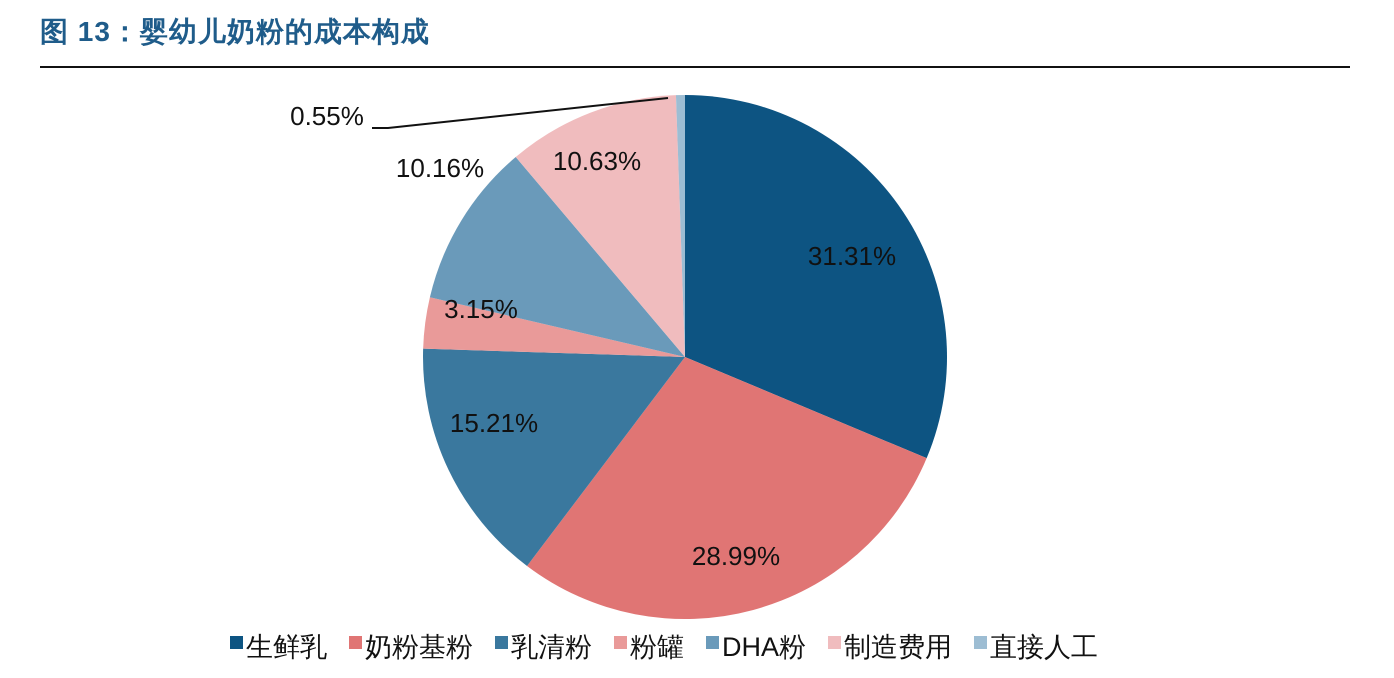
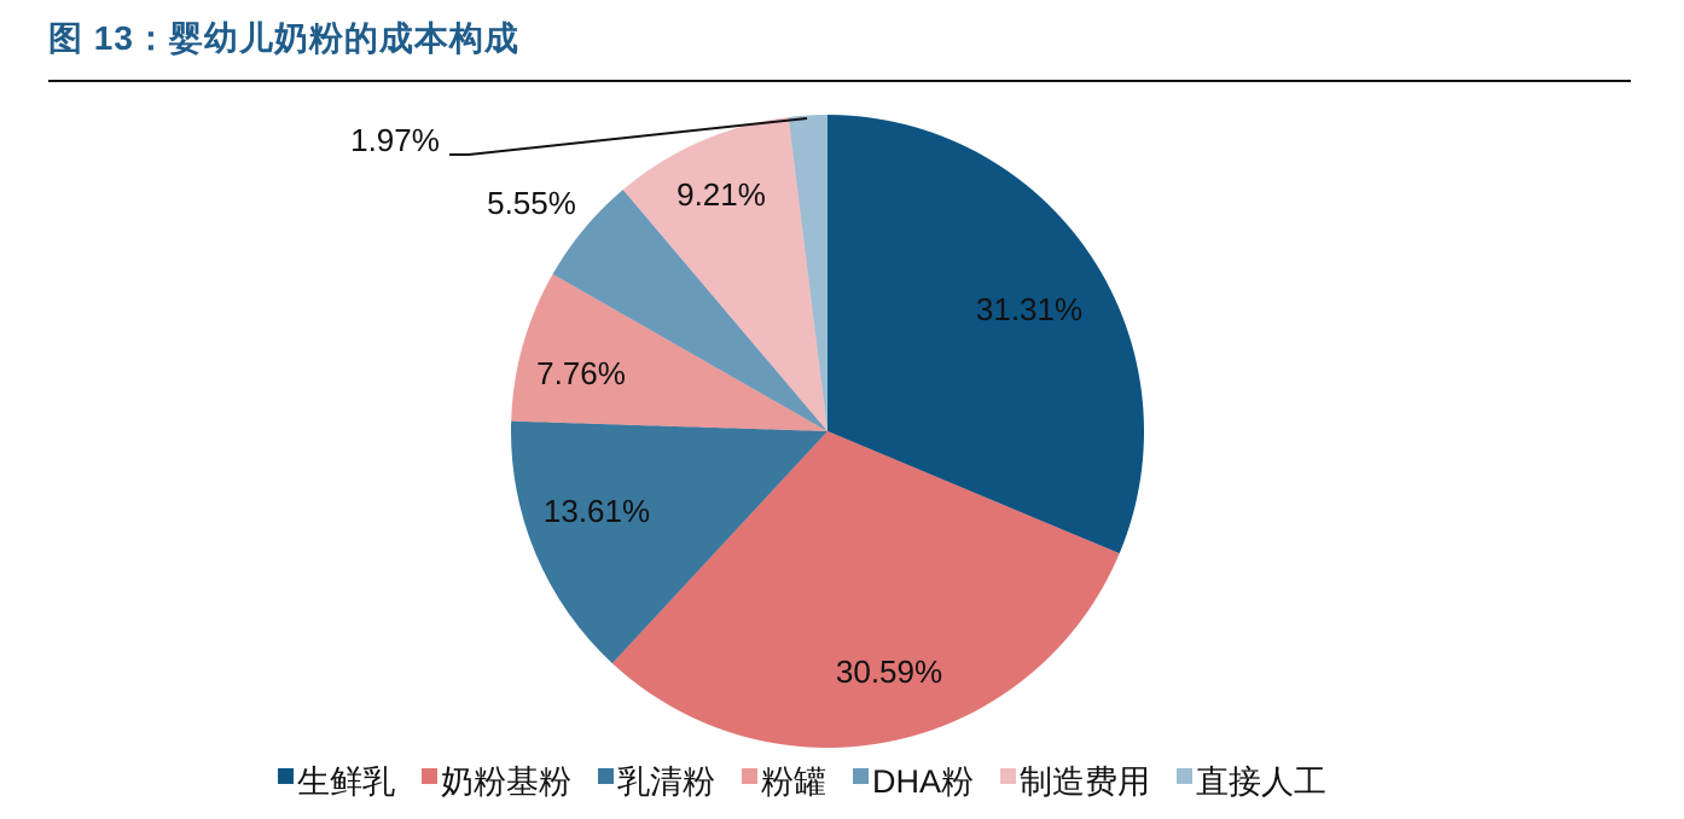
奶粉基粉: 28.99% -> 30.59%
乳清粉: 15.21% -> 13.61%
粉罐: 3.15% -> 7.76%
DHA粉: 10.16% -> 5.55%
制造费用: 10.63% -> 9.21%
直接人工: 0.55% -> 1.97%
